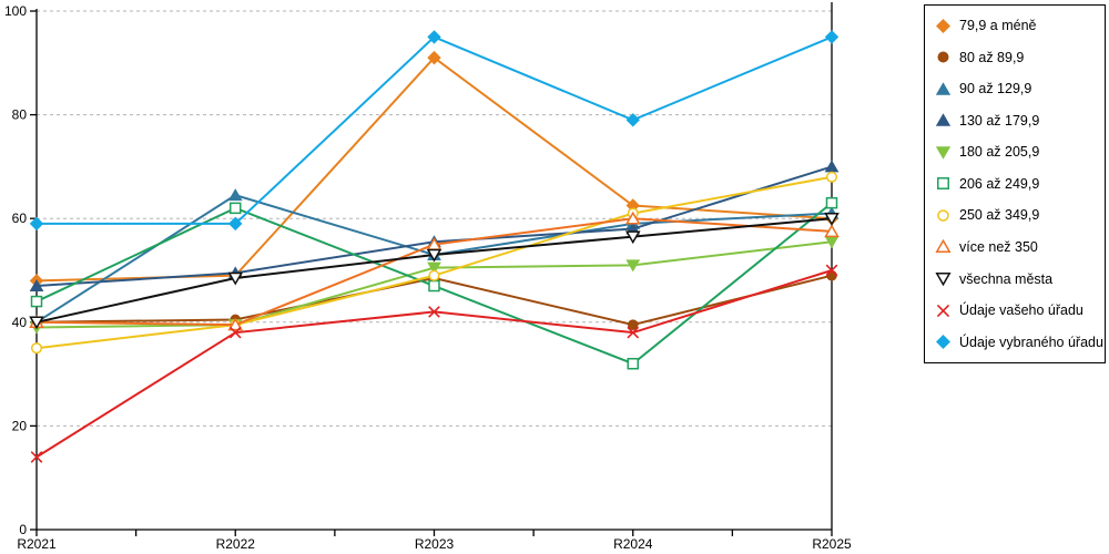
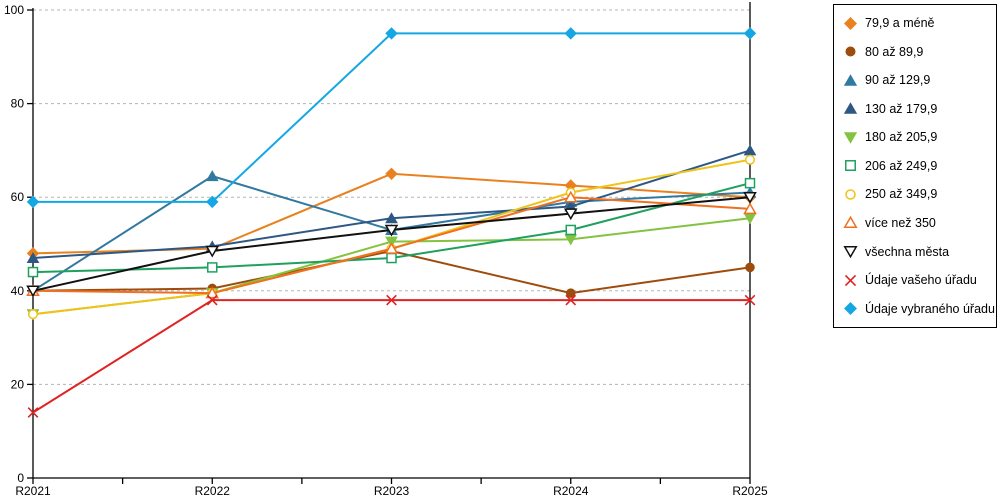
180 až 205,9/R2021: 39 -> 35
206 až 249,9/R2022: 62 -> 45
79,9 a méně/R2023: 91 -> 65
více než 350/R2023: 55 -> 49
Údaje vašeho úřadu/R2023: 42 -> 38
206 až 249,9/R2024: 32 -> 53
Údaje vybraného úřadu/R2024: 79 -> 95
80 až 89,9/R2025: 49 -> 45
Údaje vašeho úřadu/R2025: 50 -> 38
